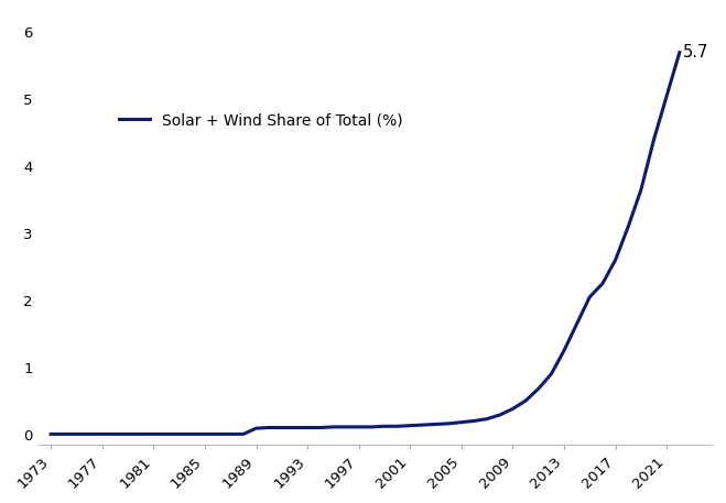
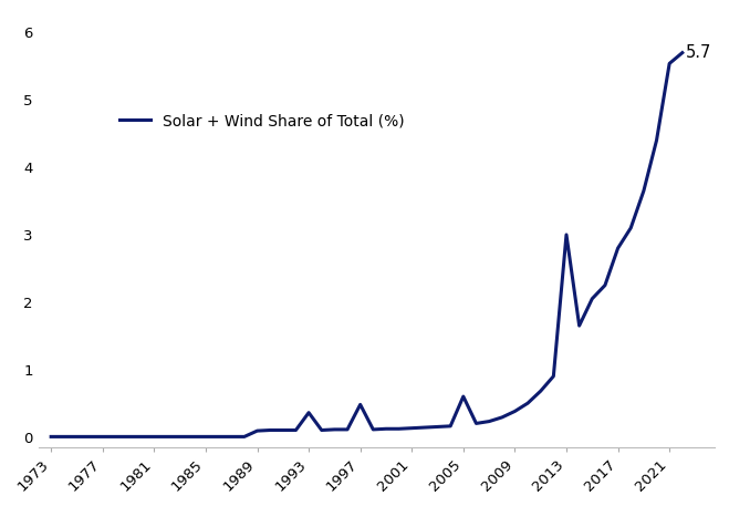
1993: 0.10 -> 0.36
1997: 0.11 -> 0.48
2005: 0.18 -> 0.60
2013: 1.25 -> 3.00
2017: 2.60 -> 2.80
2021: 5.05 -> 5.54
